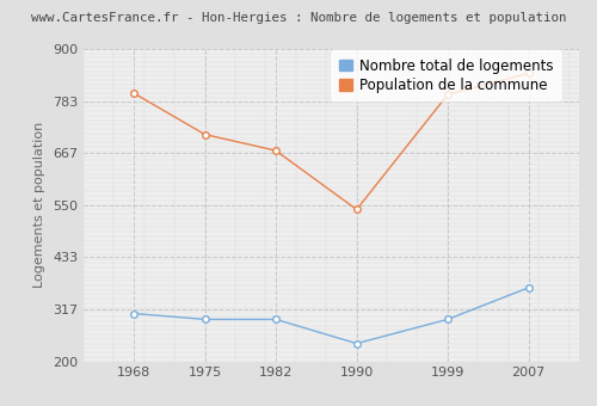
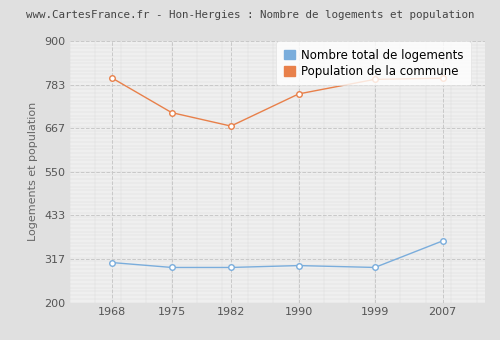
Nombre total de logements/1990: 240 -> 299
Population de la commune/1990: 540 -> 758
Population de la commune/2007: 845 -> 800
